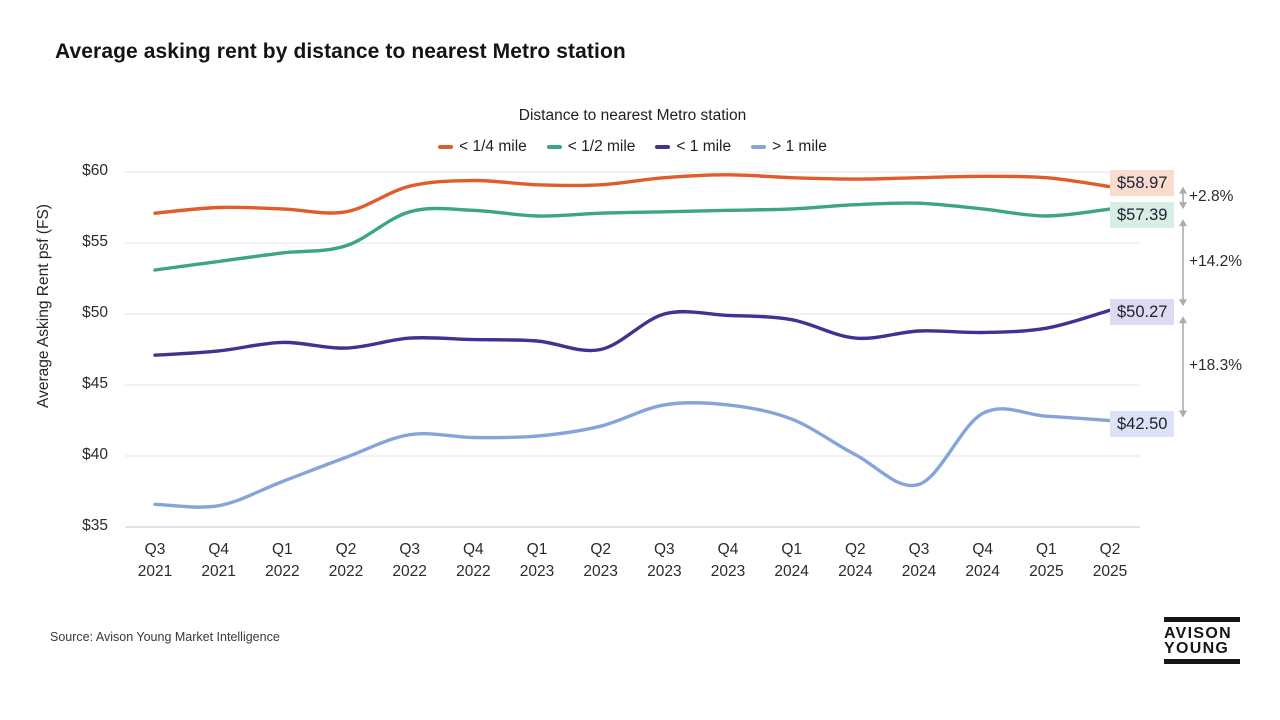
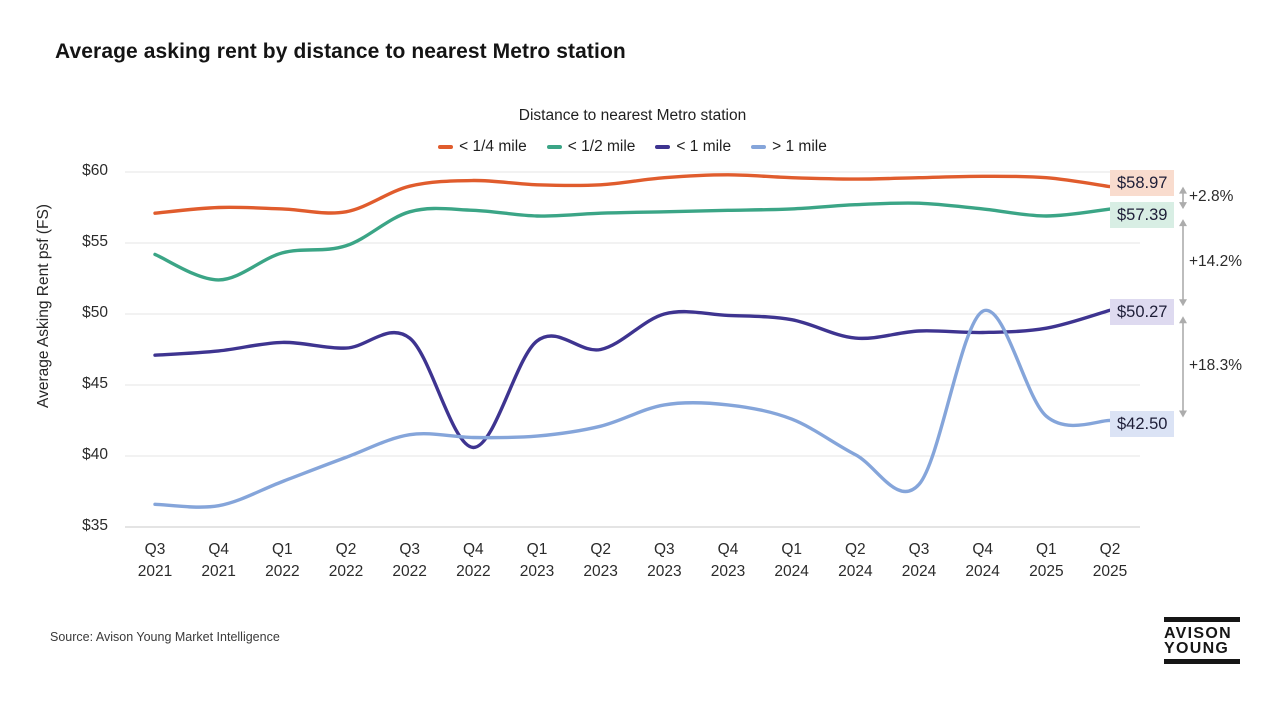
< 1/2 mile/Q3 2021: $53.1 -> $54.2
< 1/2 mile/Q4 2021: $53.7 -> $52.4
< 1 mile/Q4 2022: $48.2 -> $40.6
> 1 mile/Q4 2024: $43.0 -> $50.2
